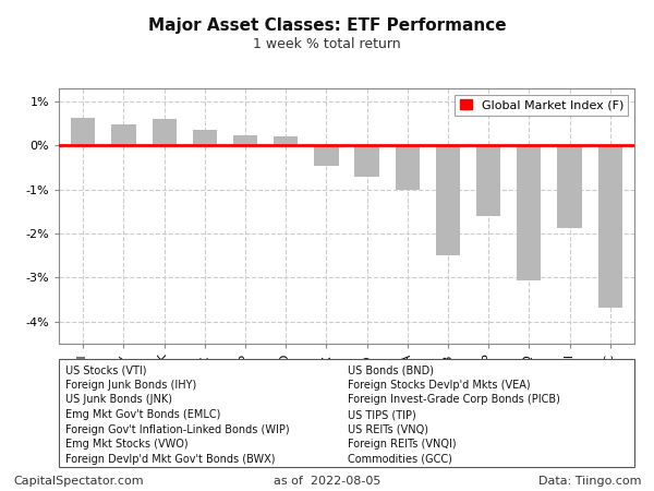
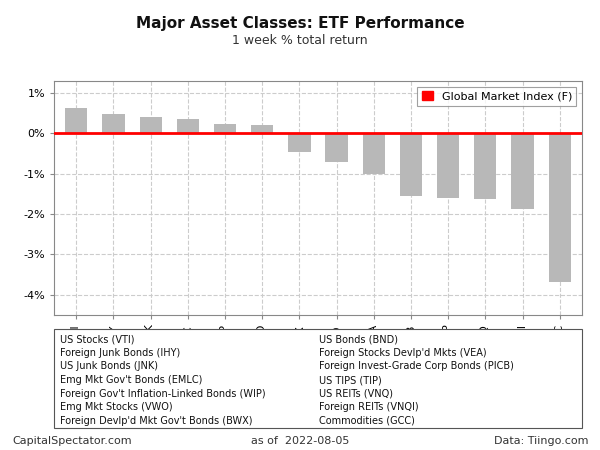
JNK: 0.60% -> 0.42%
PICB: -2.50% -> -1.55%
VNQ: -3.05% -> -1.62%
